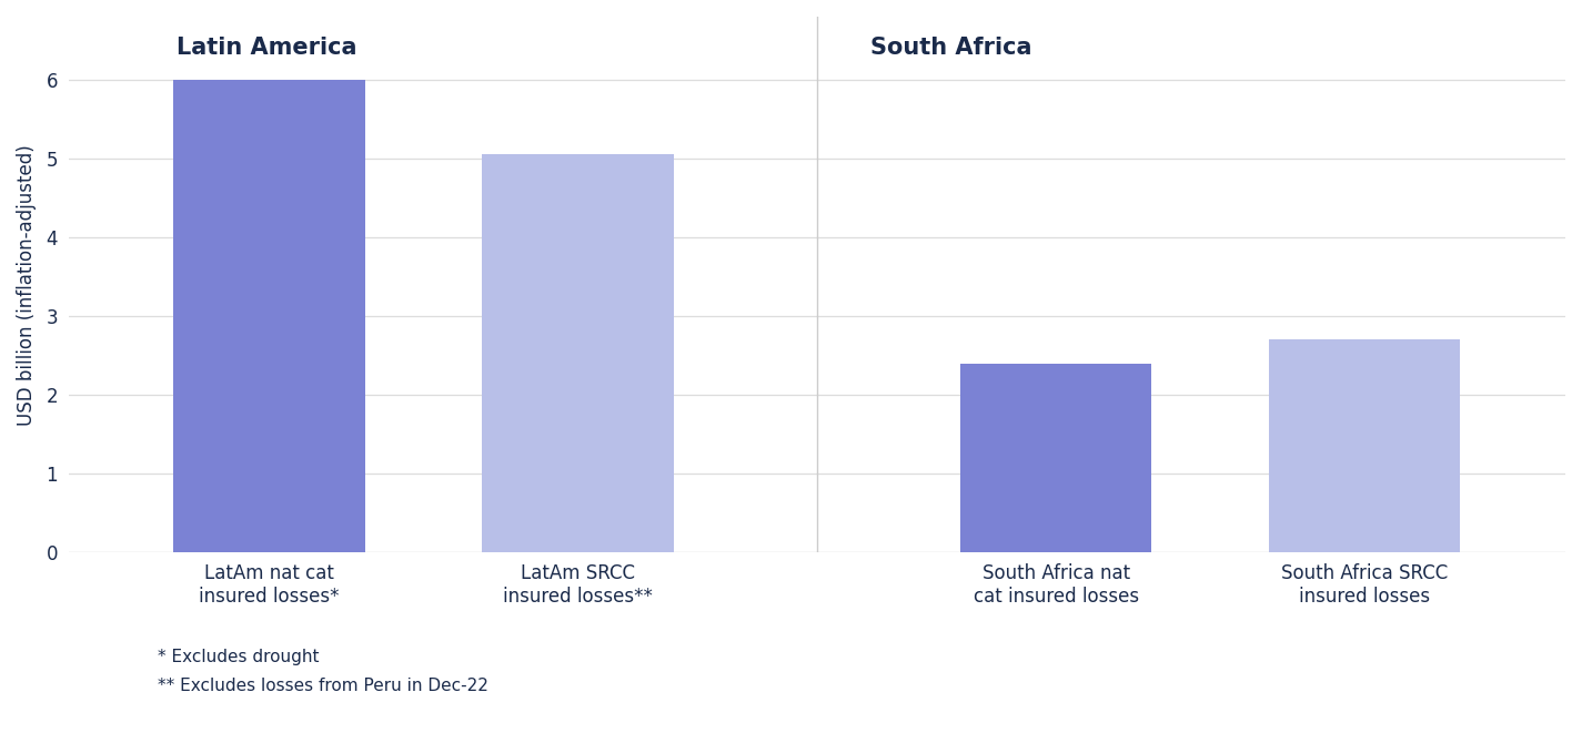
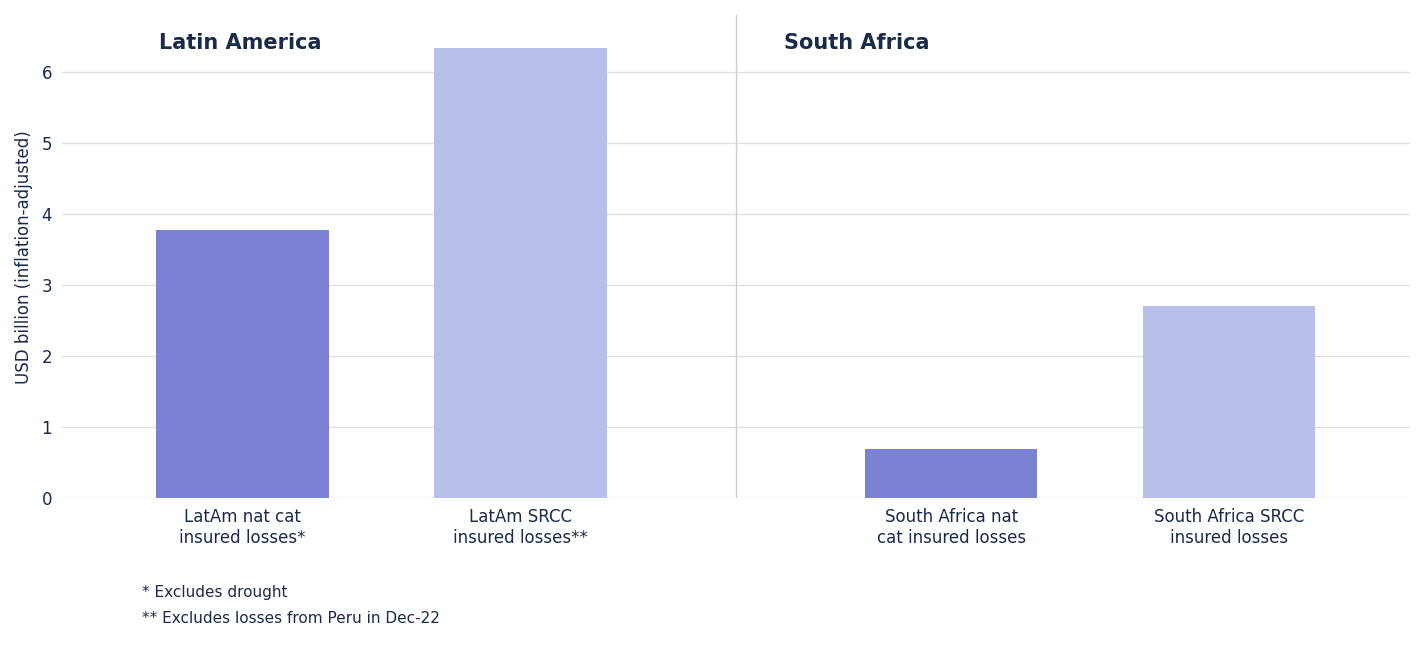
LatAm nat cat insured losses*: 6.00 -> 3.78
LatAm SRCC insured losses**: 5.05 -> 6.34
South Africa nat cat insured losses: 2.40 -> 0.70
